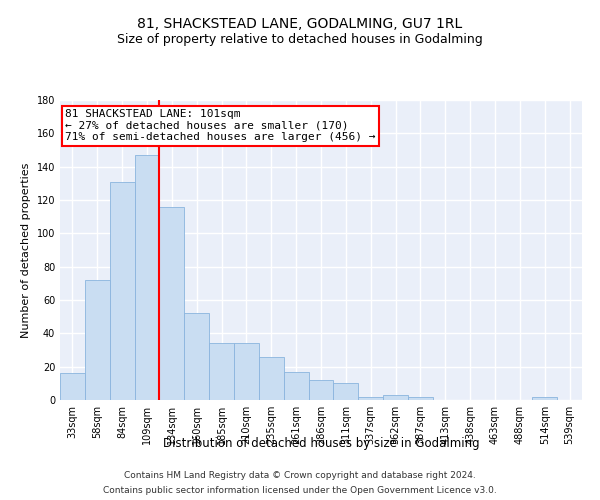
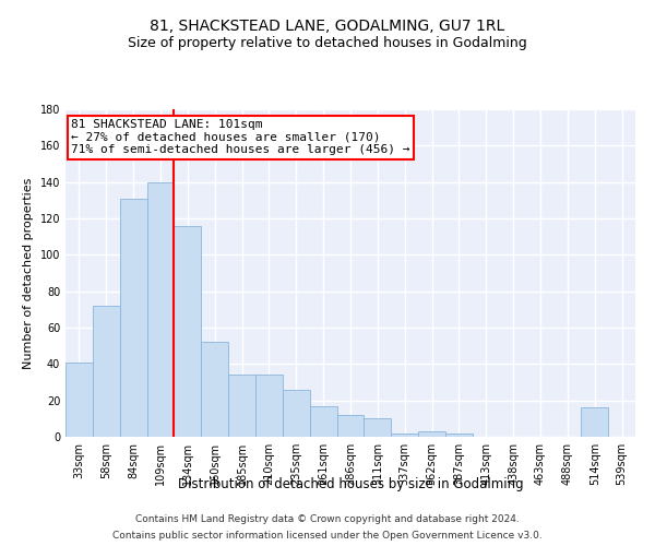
33sqm: 16 -> 41
109sqm: 147 -> 140
514sqm: 2 -> 16
